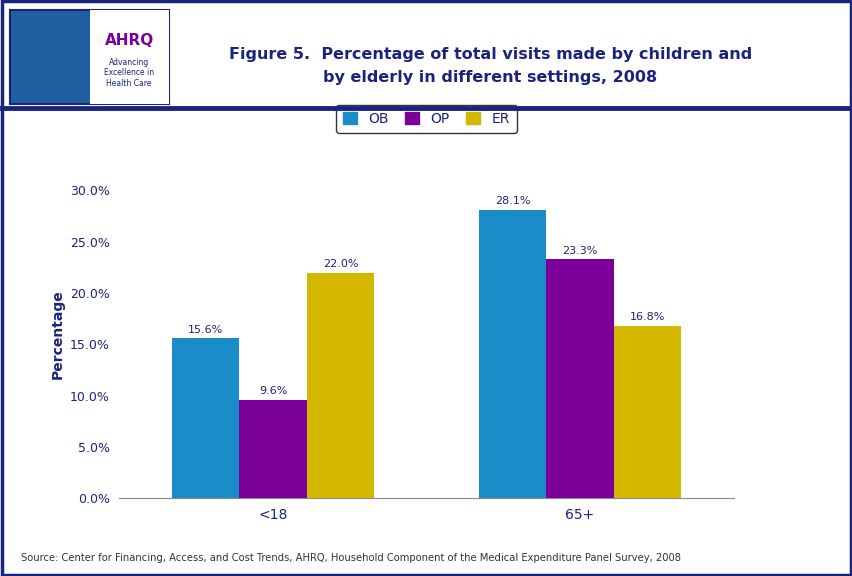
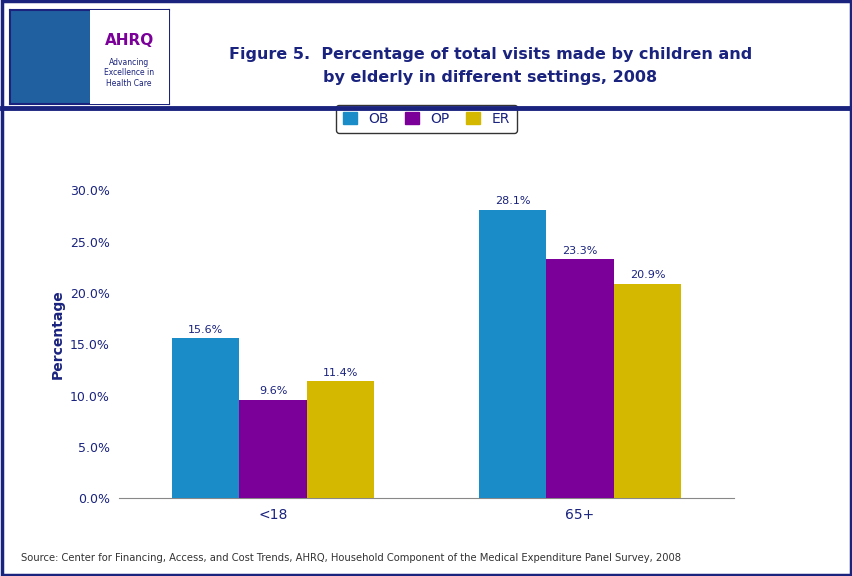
ER/<18: 22.0% -> 11.4%
ER/65+: 16.8% -> 20.9%
